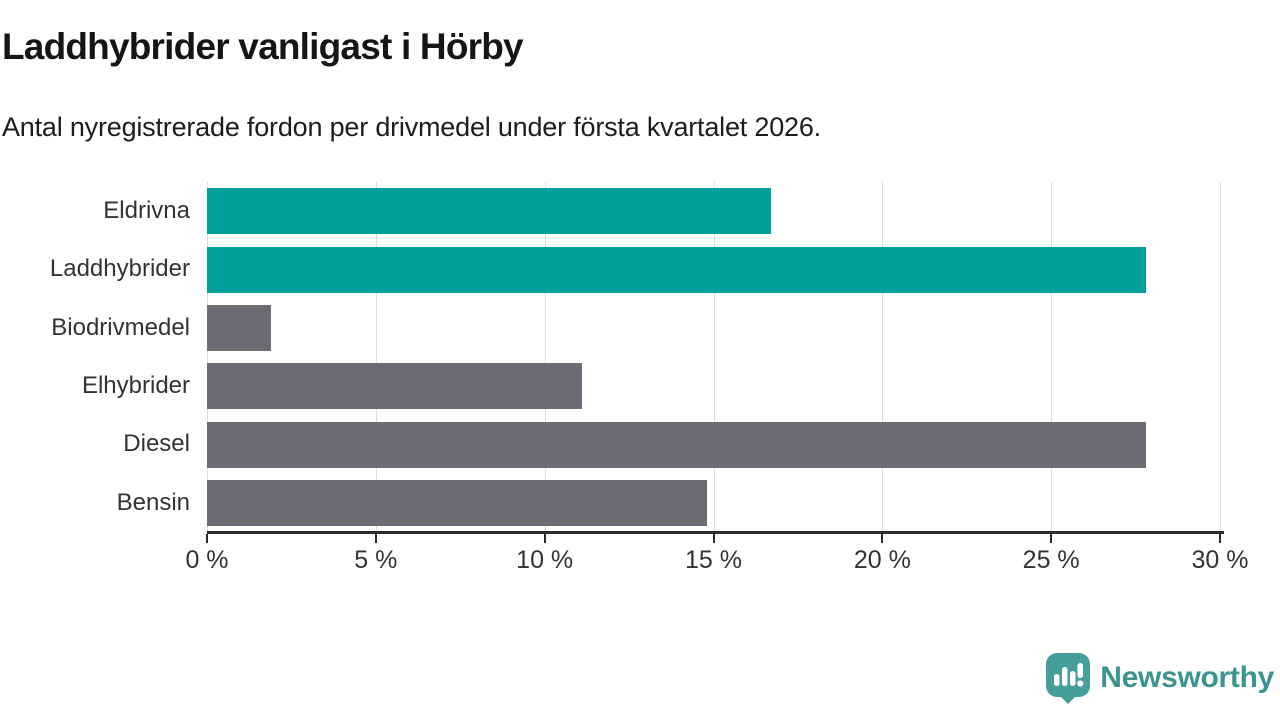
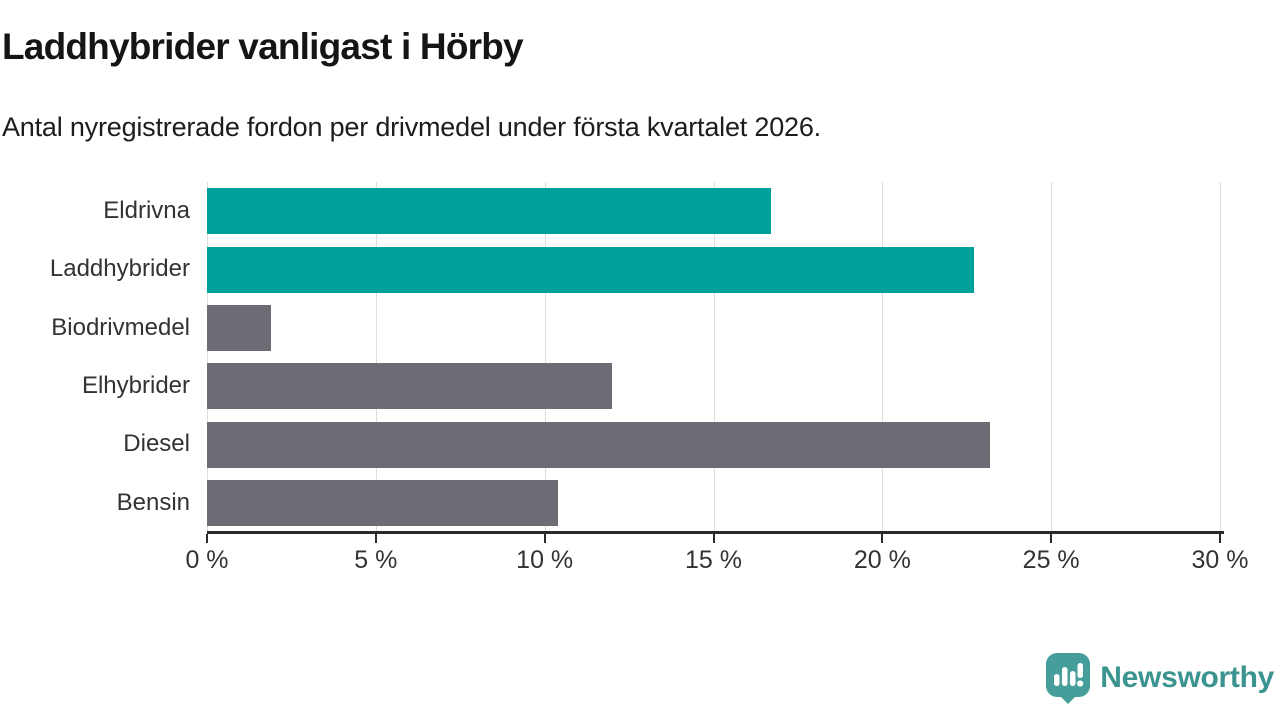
Laddhybrider: 27.8% -> 22.7%
Elhybrider: 11.1% -> 12.0%
Diesel: 27.8% -> 23.2%
Bensin: 14.8% -> 10.4%
